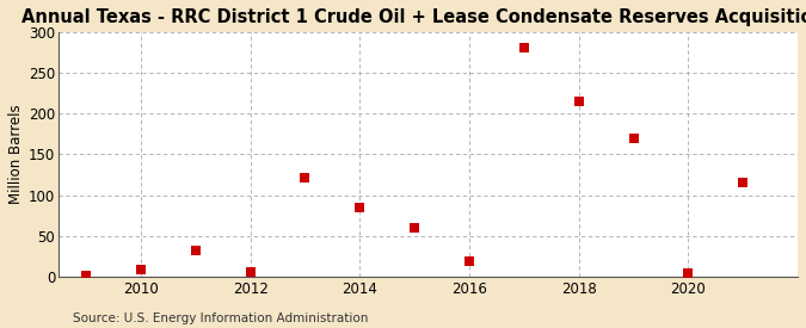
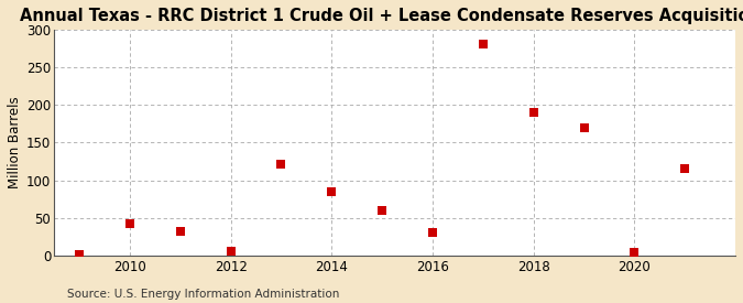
2010: 8 -> 42
2016: 18 -> 30
2018: 215 -> 190
